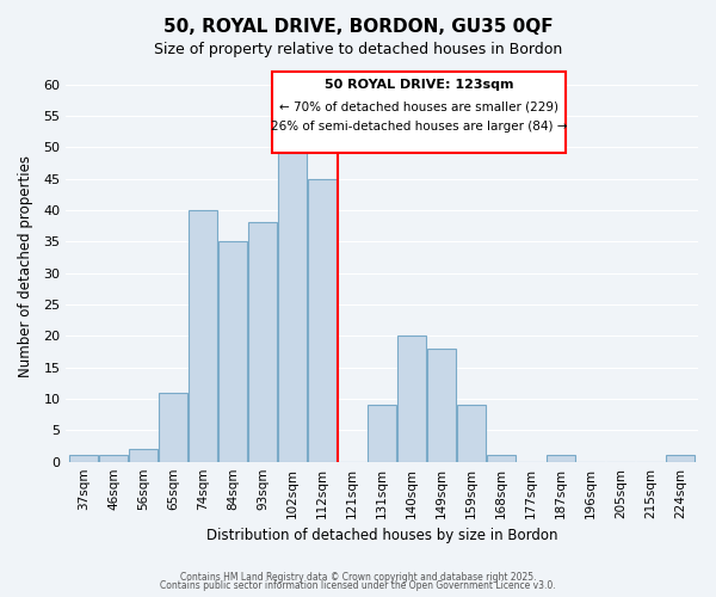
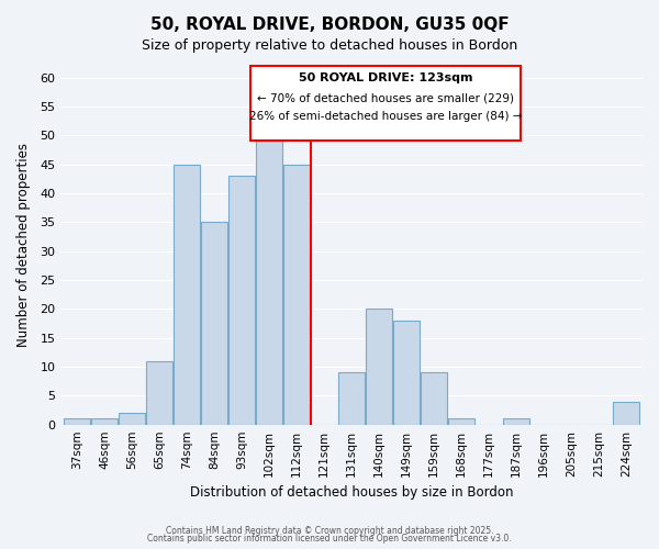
74sqm: 40 -> 45
93sqm: 38 -> 43
224sqm: 1 -> 4
